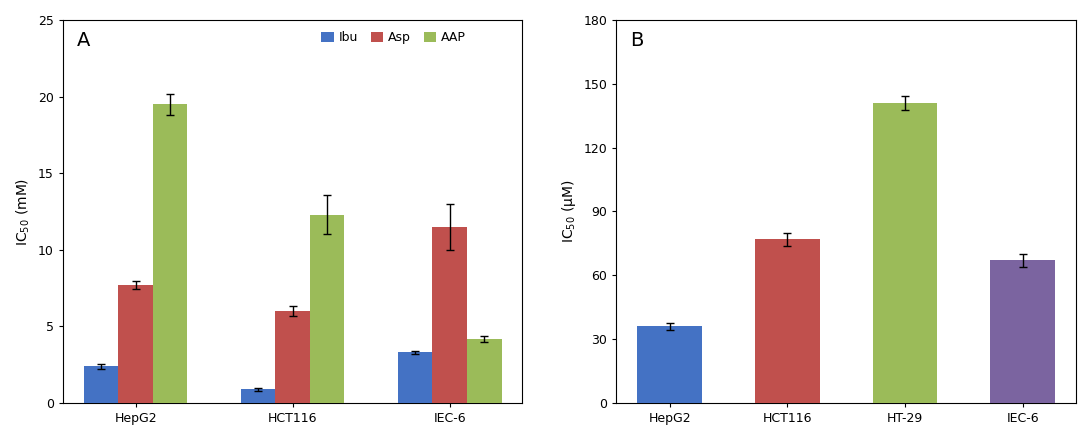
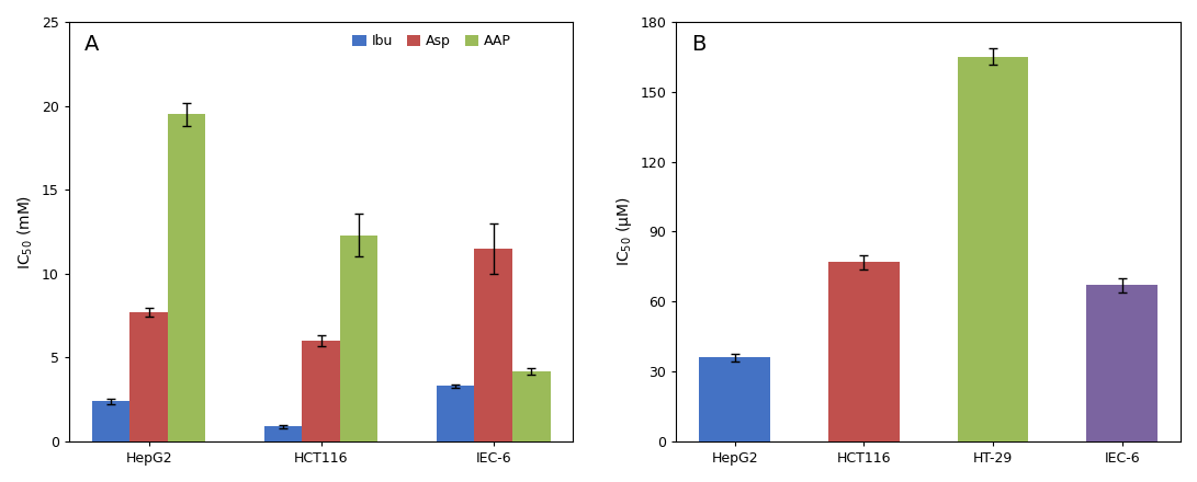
HT-29: 141 -> 165
